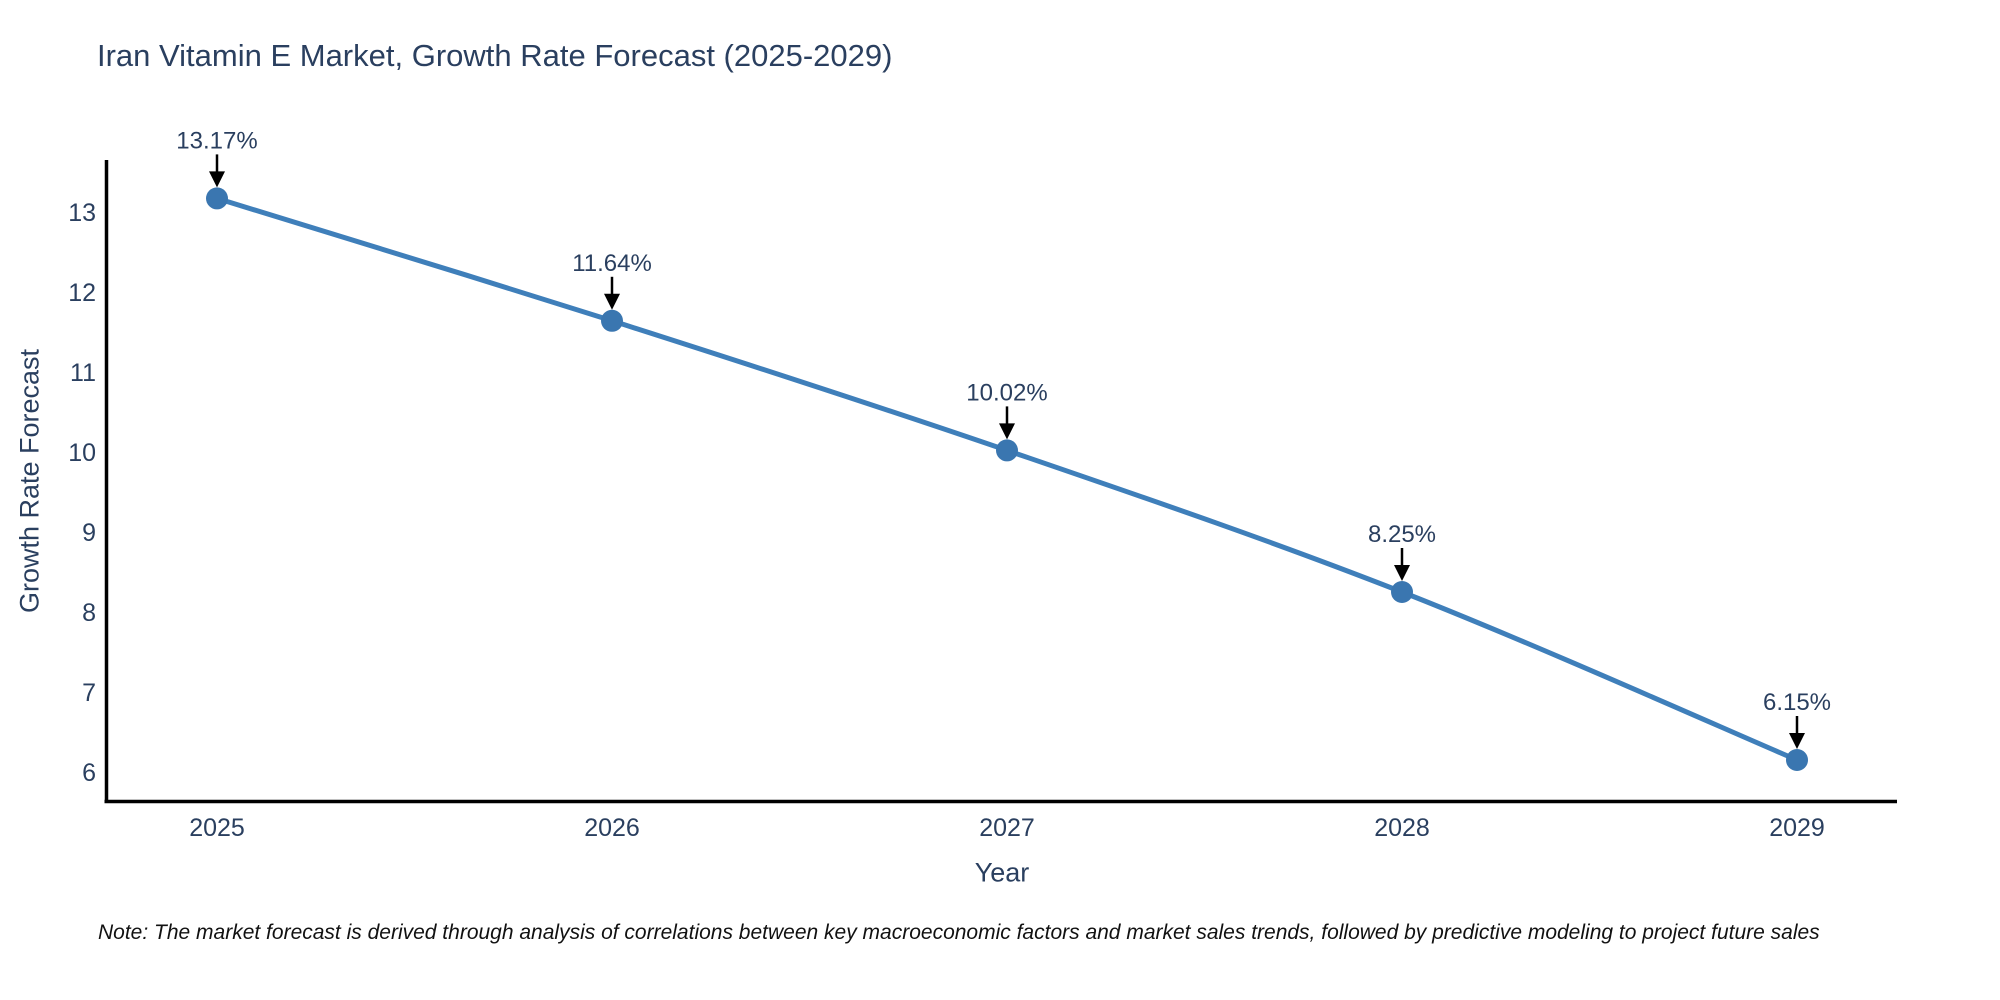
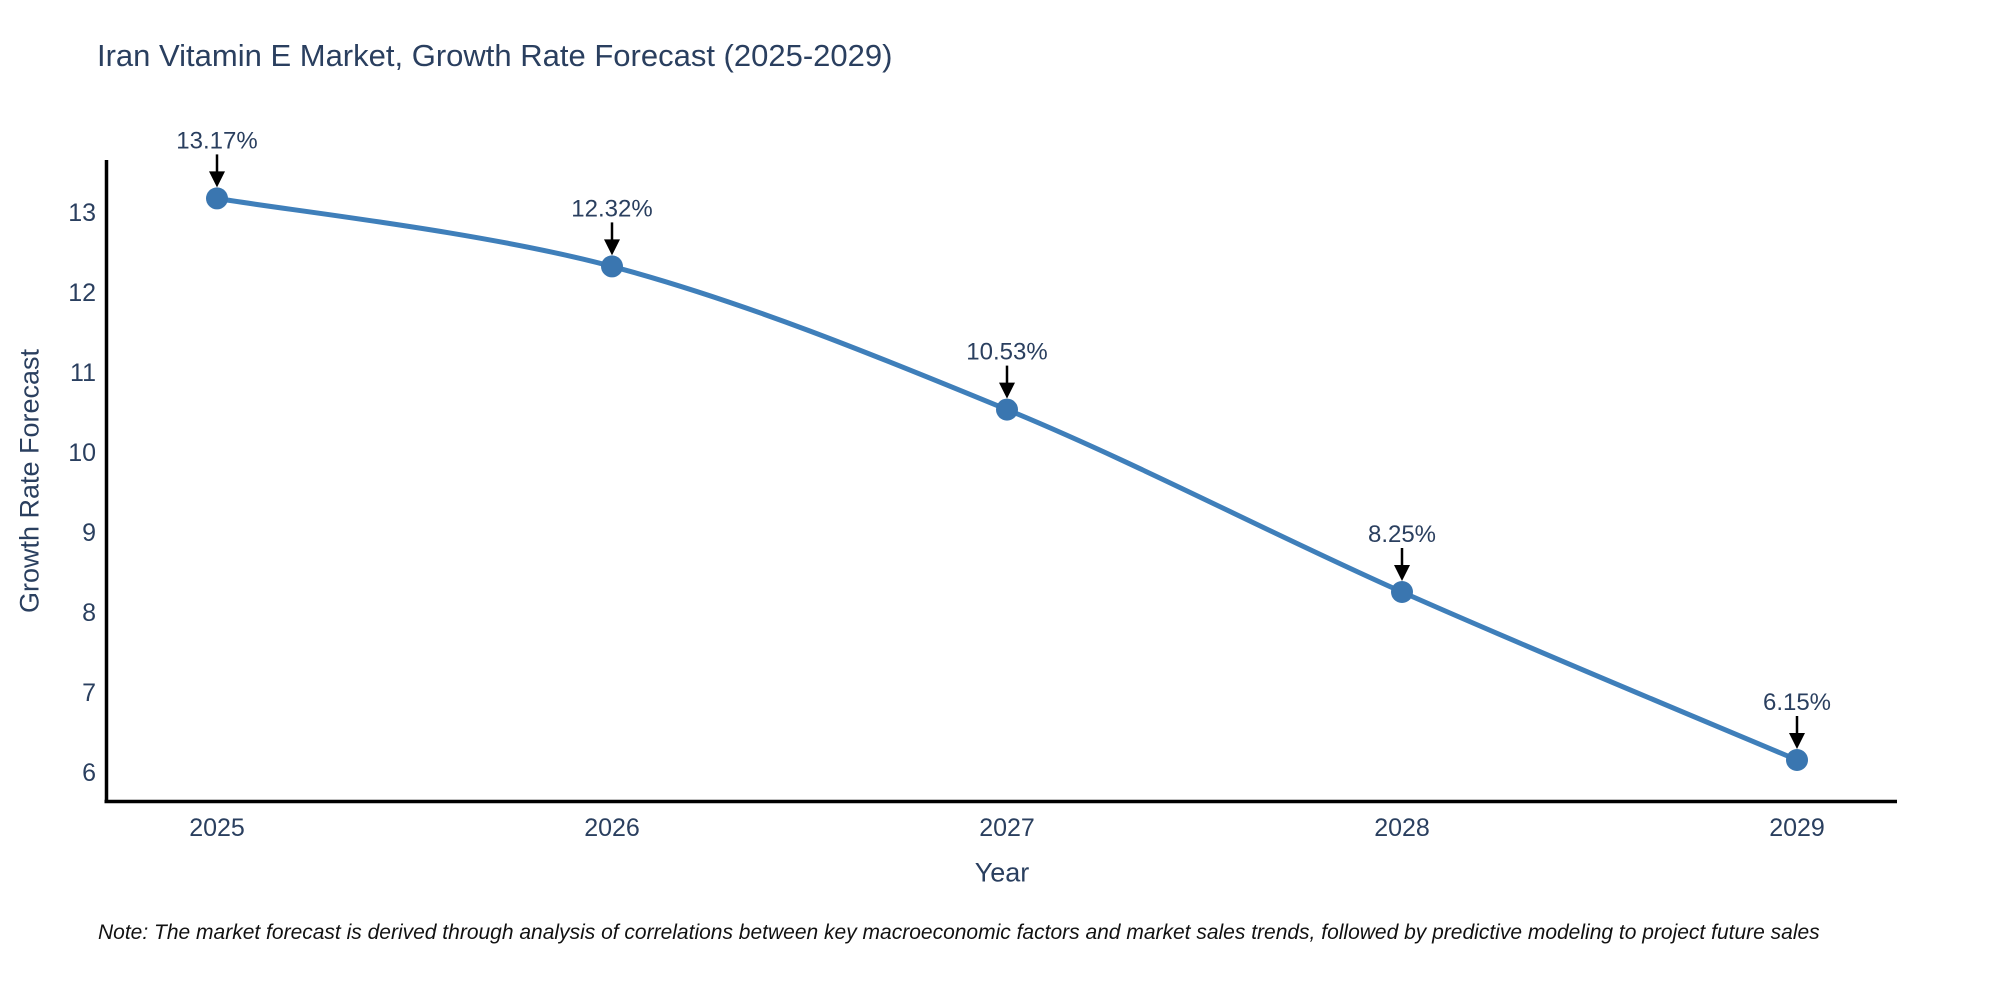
2026: 11.64% -> 12.32%
2027: 10.02% -> 10.53%
